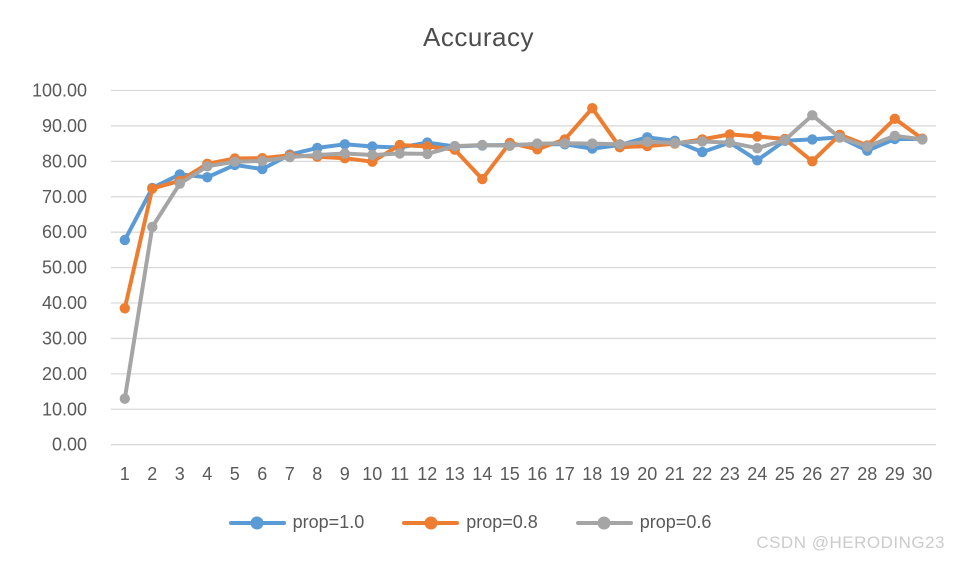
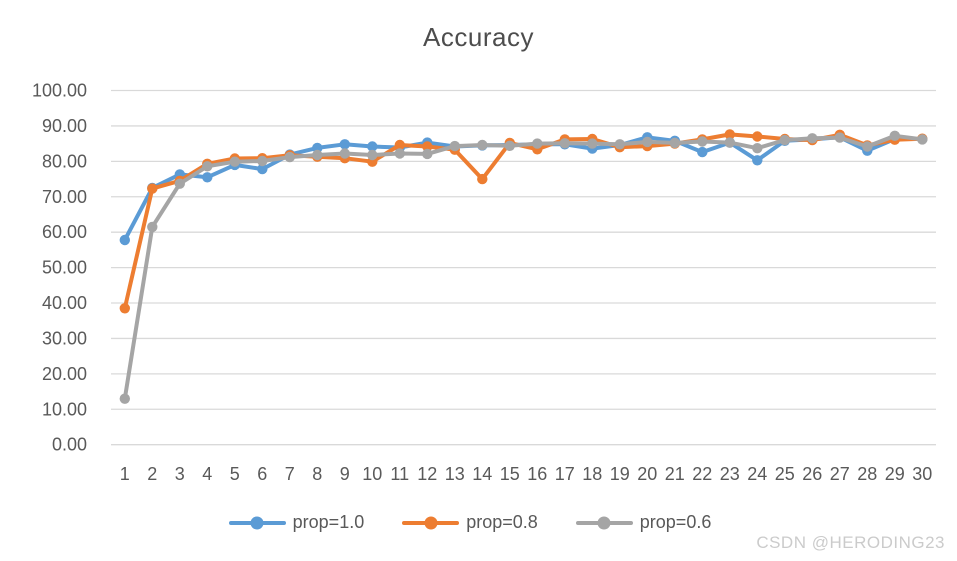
prop=0.8/18: 95 -> 86
prop=0.8/26: 80 -> 86
prop=0.6/26: 93 -> 86
prop=0.8/29: 92 -> 86
